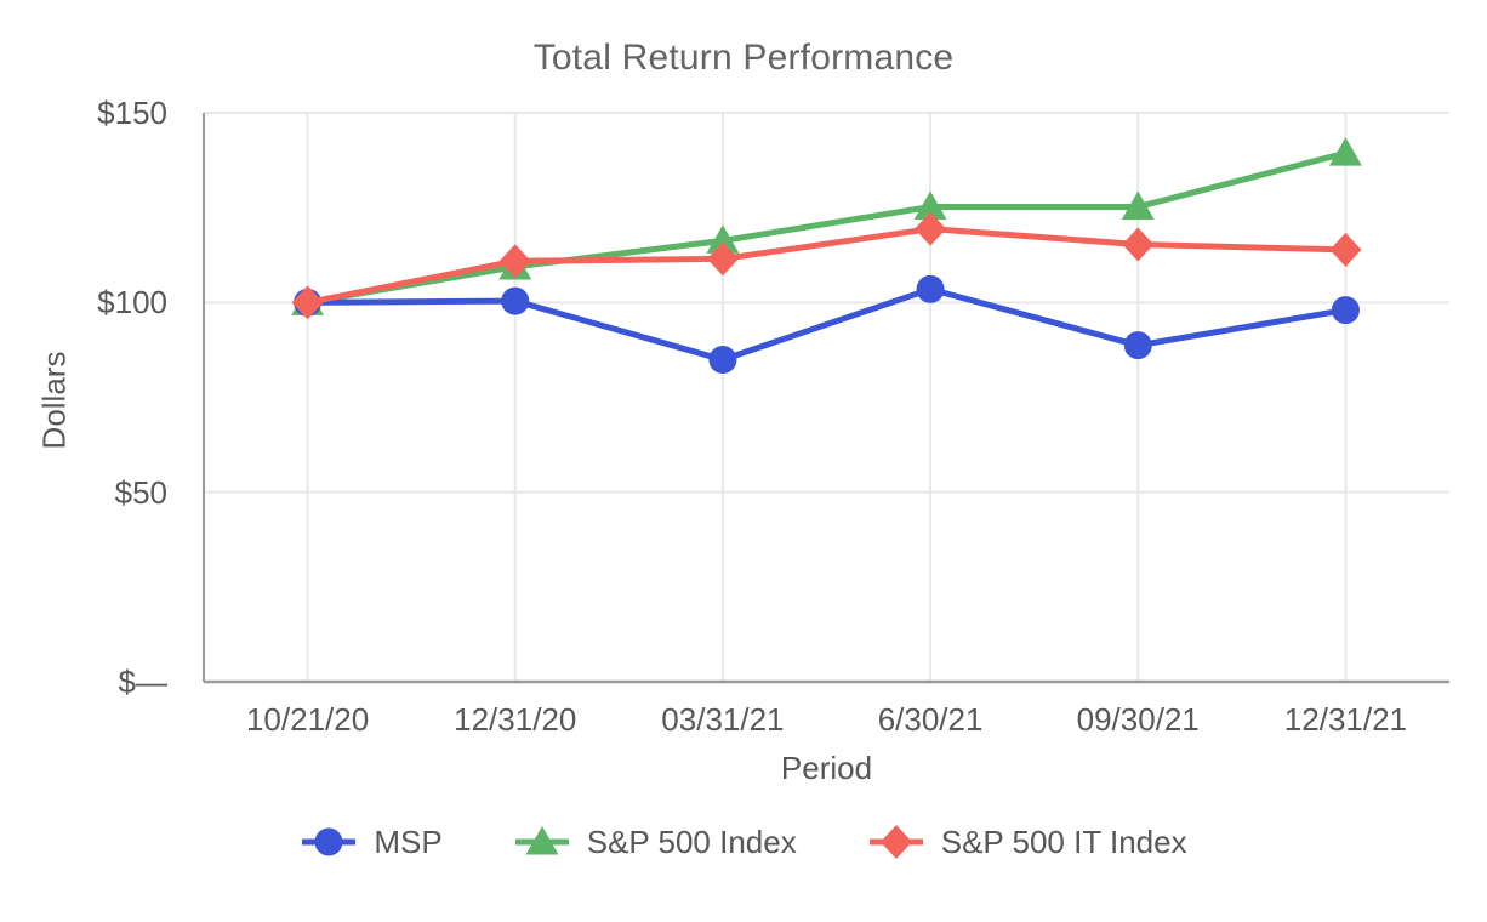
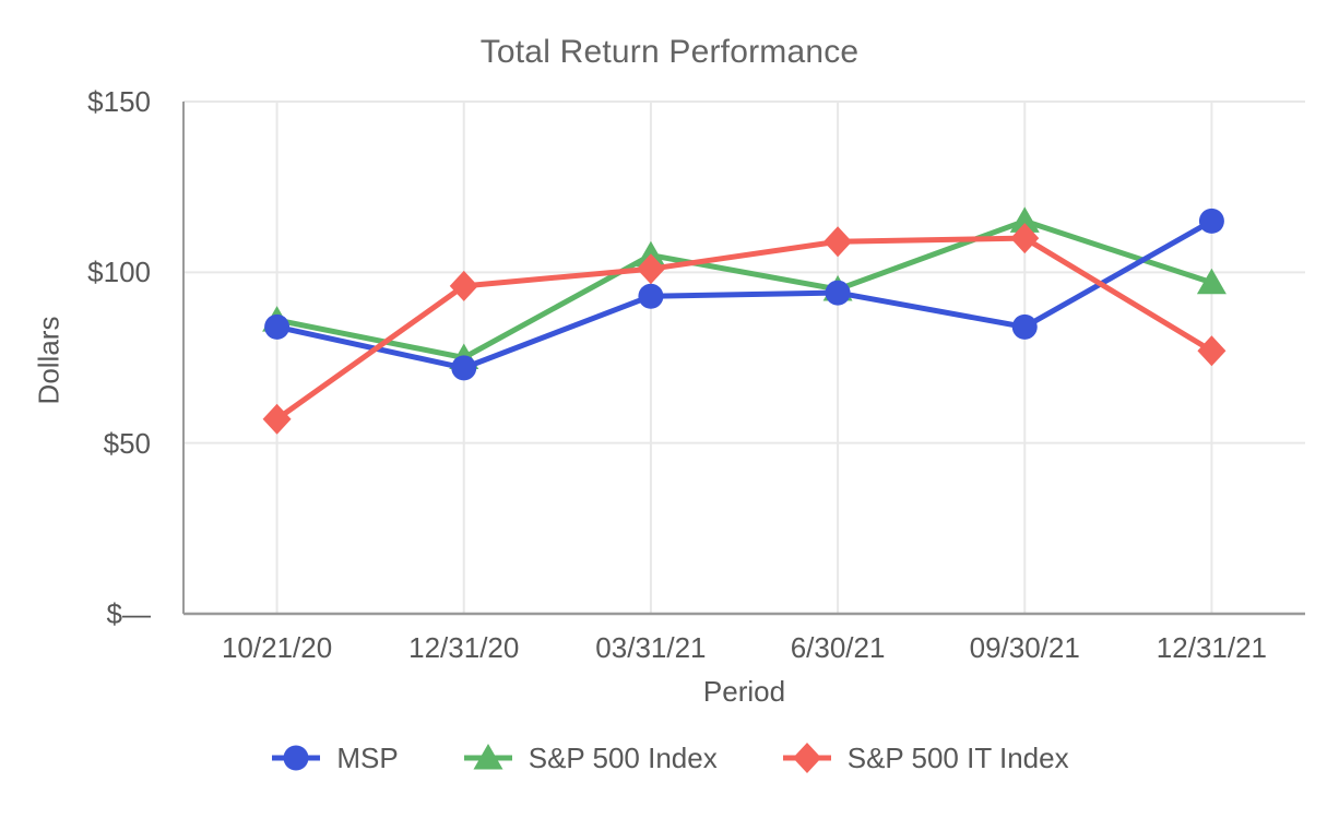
MSP/10/21/20: $100 -> $84
S&P 500 Index/10/21/20: $100 -> $86
S&P 500 IT Index/10/21/20: $100 -> $57
MSP/12/31/20: $100 -> $72
S&P 500 Index/12/31/20: $109 -> $75
S&P 500 IT Index/12/31/20: $111 -> $96
MSP/03/31/21: $85 -> $93
S&P 500 Index/03/31/21: $116 -> $105
S&P 500 IT Index/03/31/21: $112 -> $101
MSP/6/30/21: $104 -> $94
S&P 500 Index/6/30/21: $125 -> $95
S&P 500 IT Index/6/30/21: $119 -> $109
MSP/09/30/21: $89 -> $84
S&P 500 Index/09/30/21: $125 -> $115
S&P 500 IT Index/09/30/21: $115 -> $110
MSP/12/31/21: $98 -> $115
S&P 500 Index/12/31/21: $139 -> $97
S&P 500 IT Index/12/31/21: $114 -> $77
